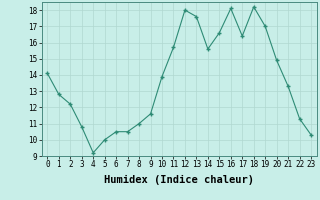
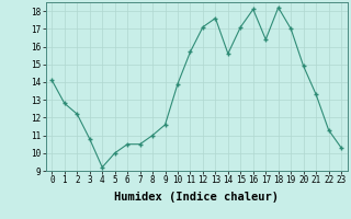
12: 18.0 -> 17.1
15: 16.6 -> 17.1
